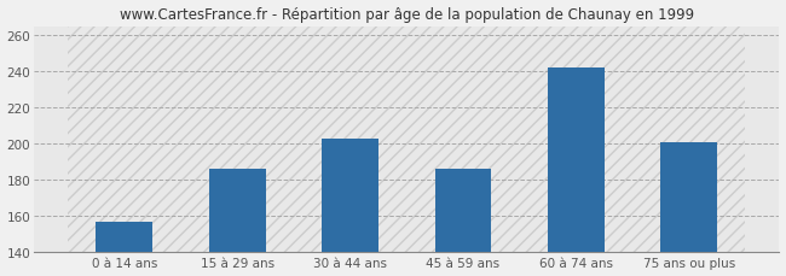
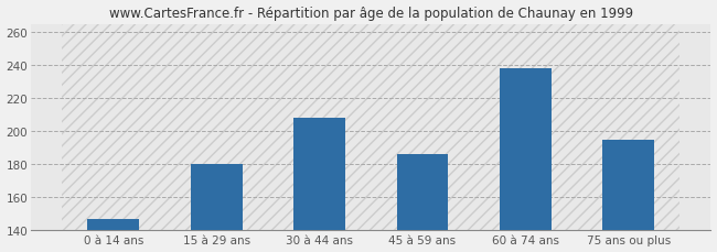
0 à 14 ans: 157 -> 147
15 à 29 ans: 186 -> 180
30 à 44 ans: 203 -> 208
60 à 74 ans: 242 -> 238
75 ans ou plus: 201 -> 195
